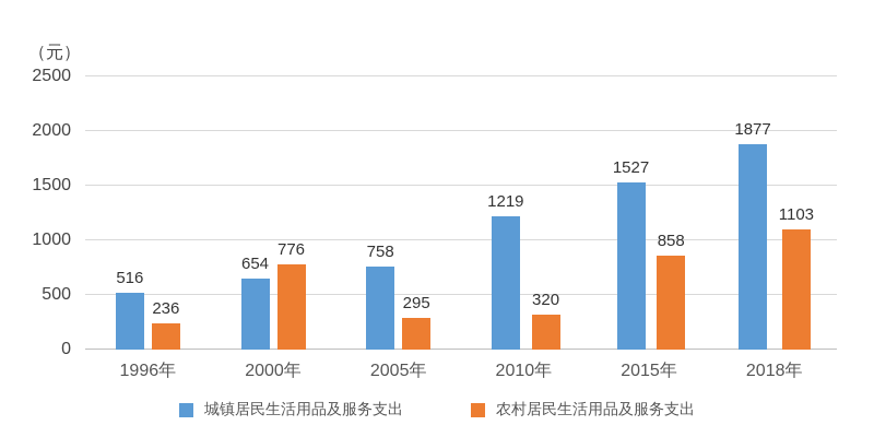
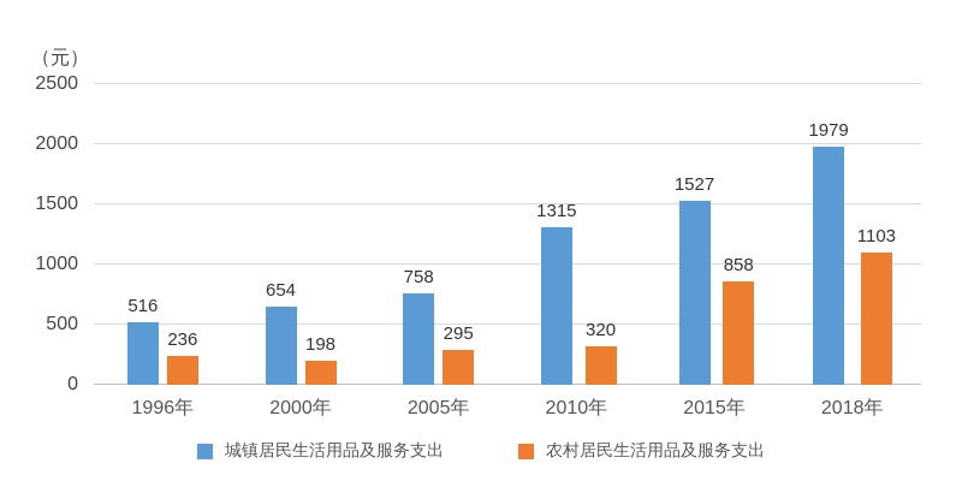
农村居民生活用品及服务支出/2000年: 776 -> 198
城镇居民生活用品及服务支出/2010年: 1219 -> 1315
城镇居民生活用品及服务支出/2018年: 1877 -> 1979
